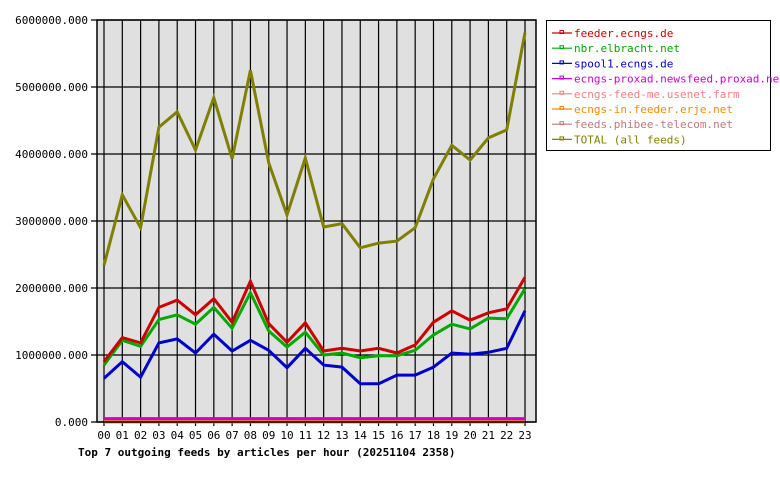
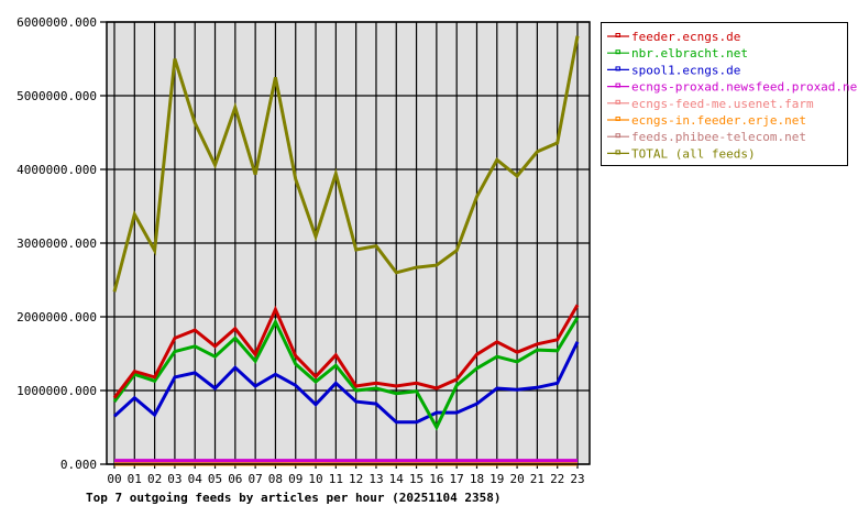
TOTAL (all feeds)/03: 4400000 -> 5500000
nbr.elbracht.net/16: 1000000 -> 500000
